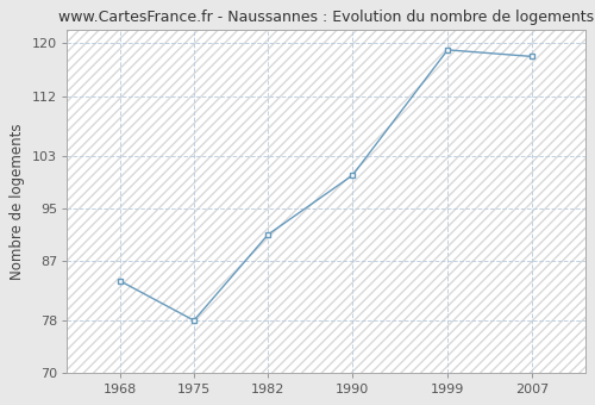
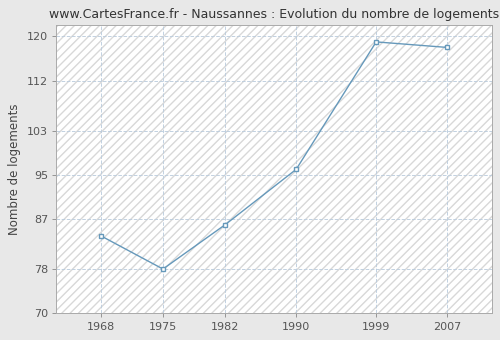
1982: 91 -> 86
1990: 100 -> 96
